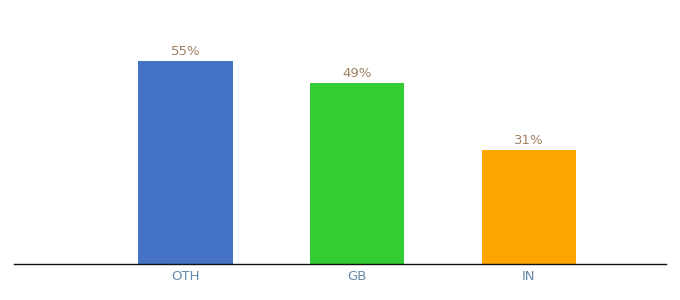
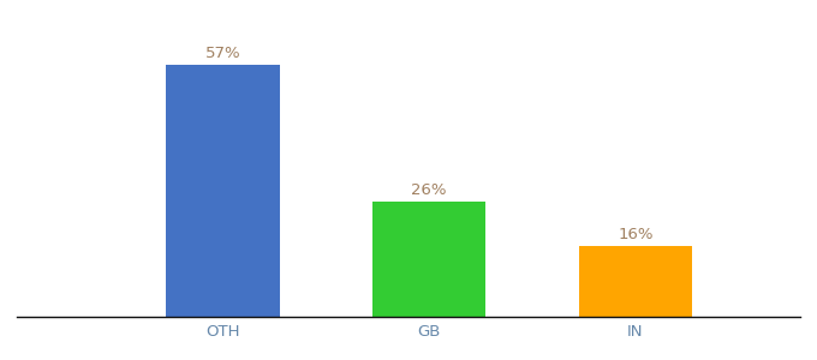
OTH: 55% -> 57%
GB: 49% -> 26%
IN: 31% -> 16%
